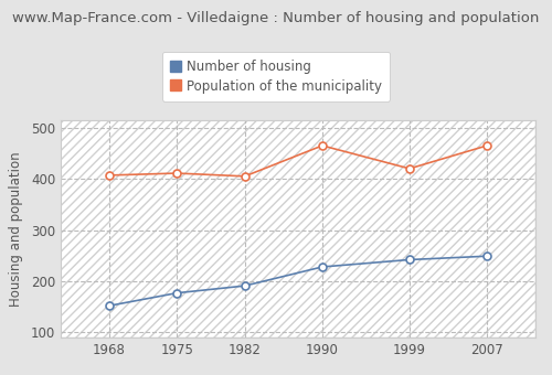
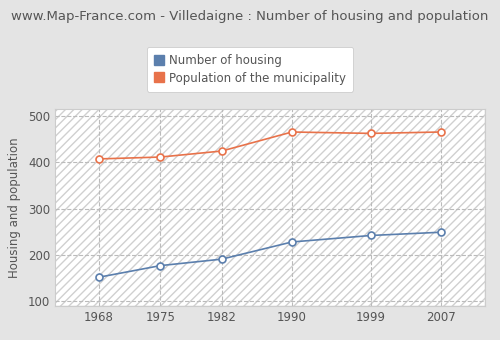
Population of the municipality/1982: 405 -> 424
Population of the municipality/1999: 420 -> 462
